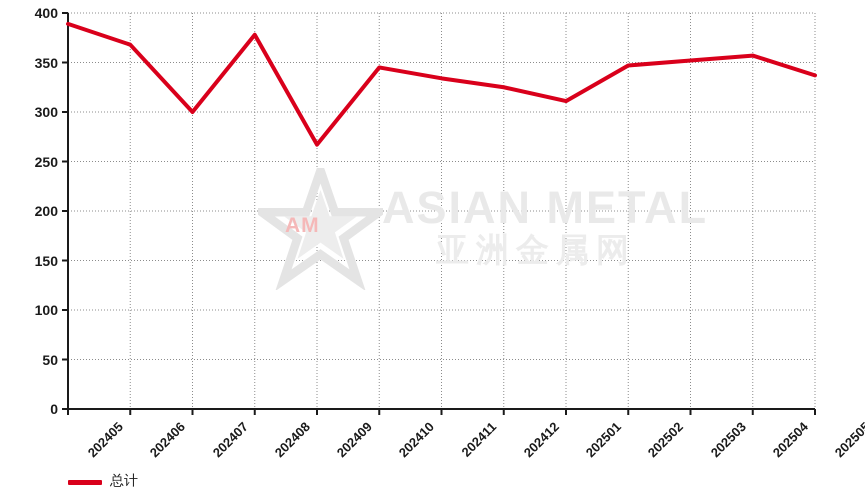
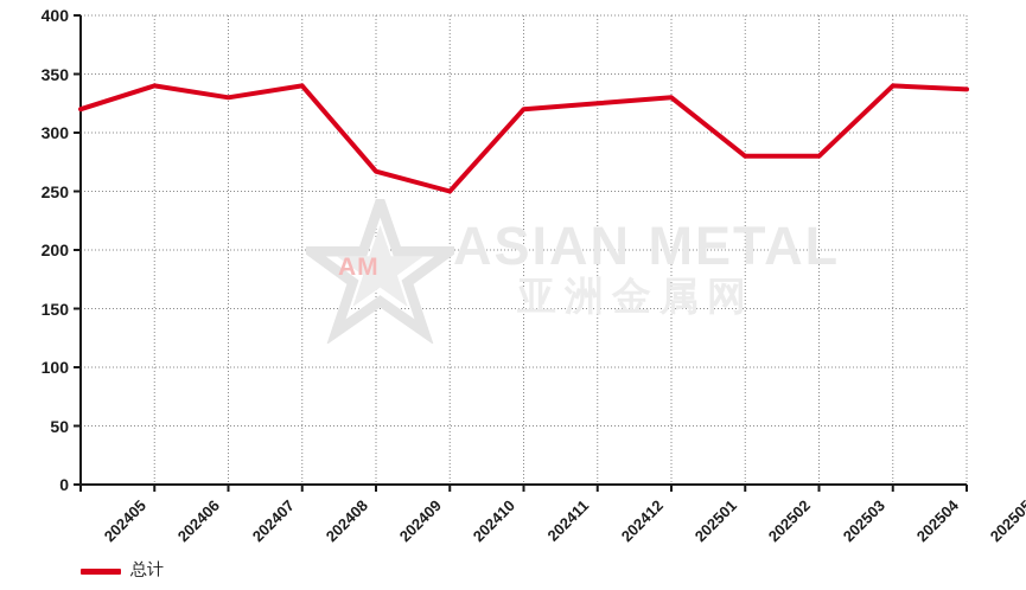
202405: 390 -> 320
202406: 370 -> 340
202407: 300 -> 330
202408: 380 -> 340
202410: 340 -> 250
202411: 330 -> 320
202501: 310 -> 330
202502: 350 -> 280
202503: 350 -> 280
202504: 360 -> 340
